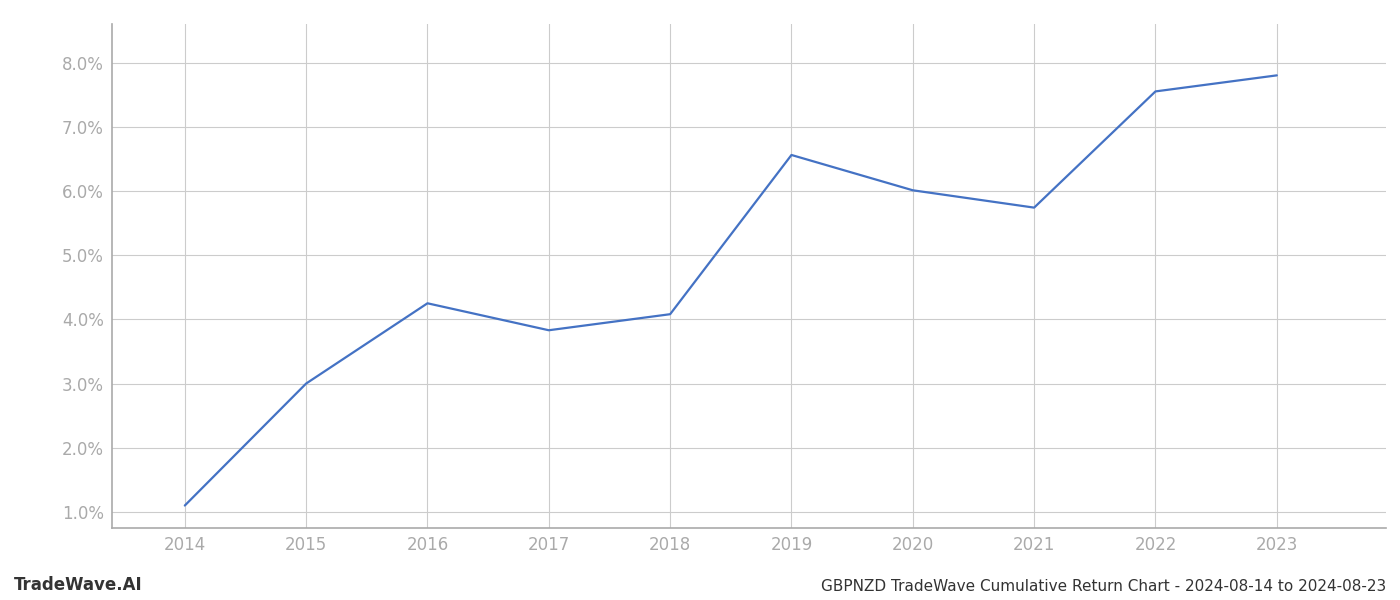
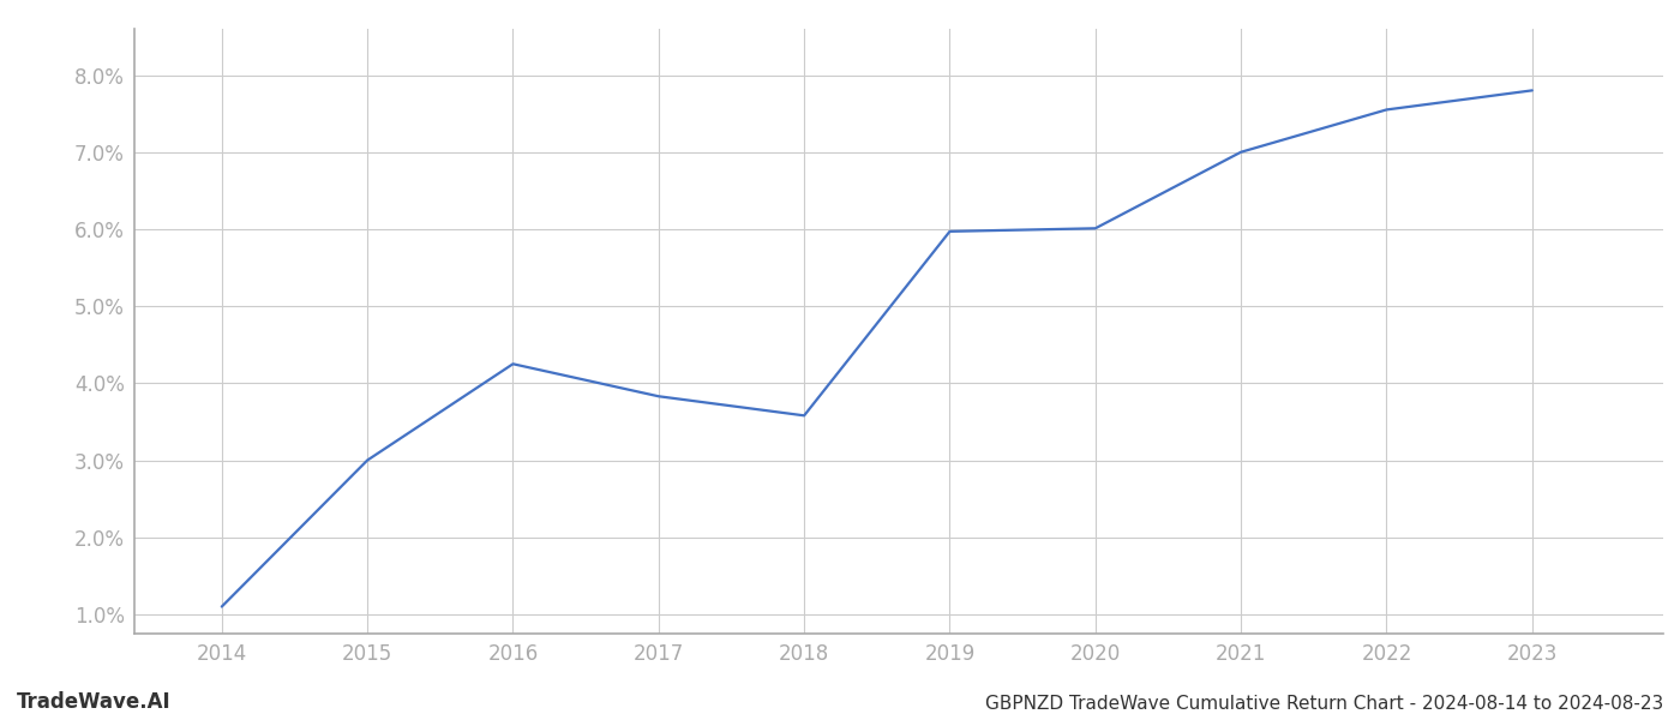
2018: 4.08% -> 3.58%
2019: 6.56% -> 5.97%
2021: 5.74% -> 7.00%
